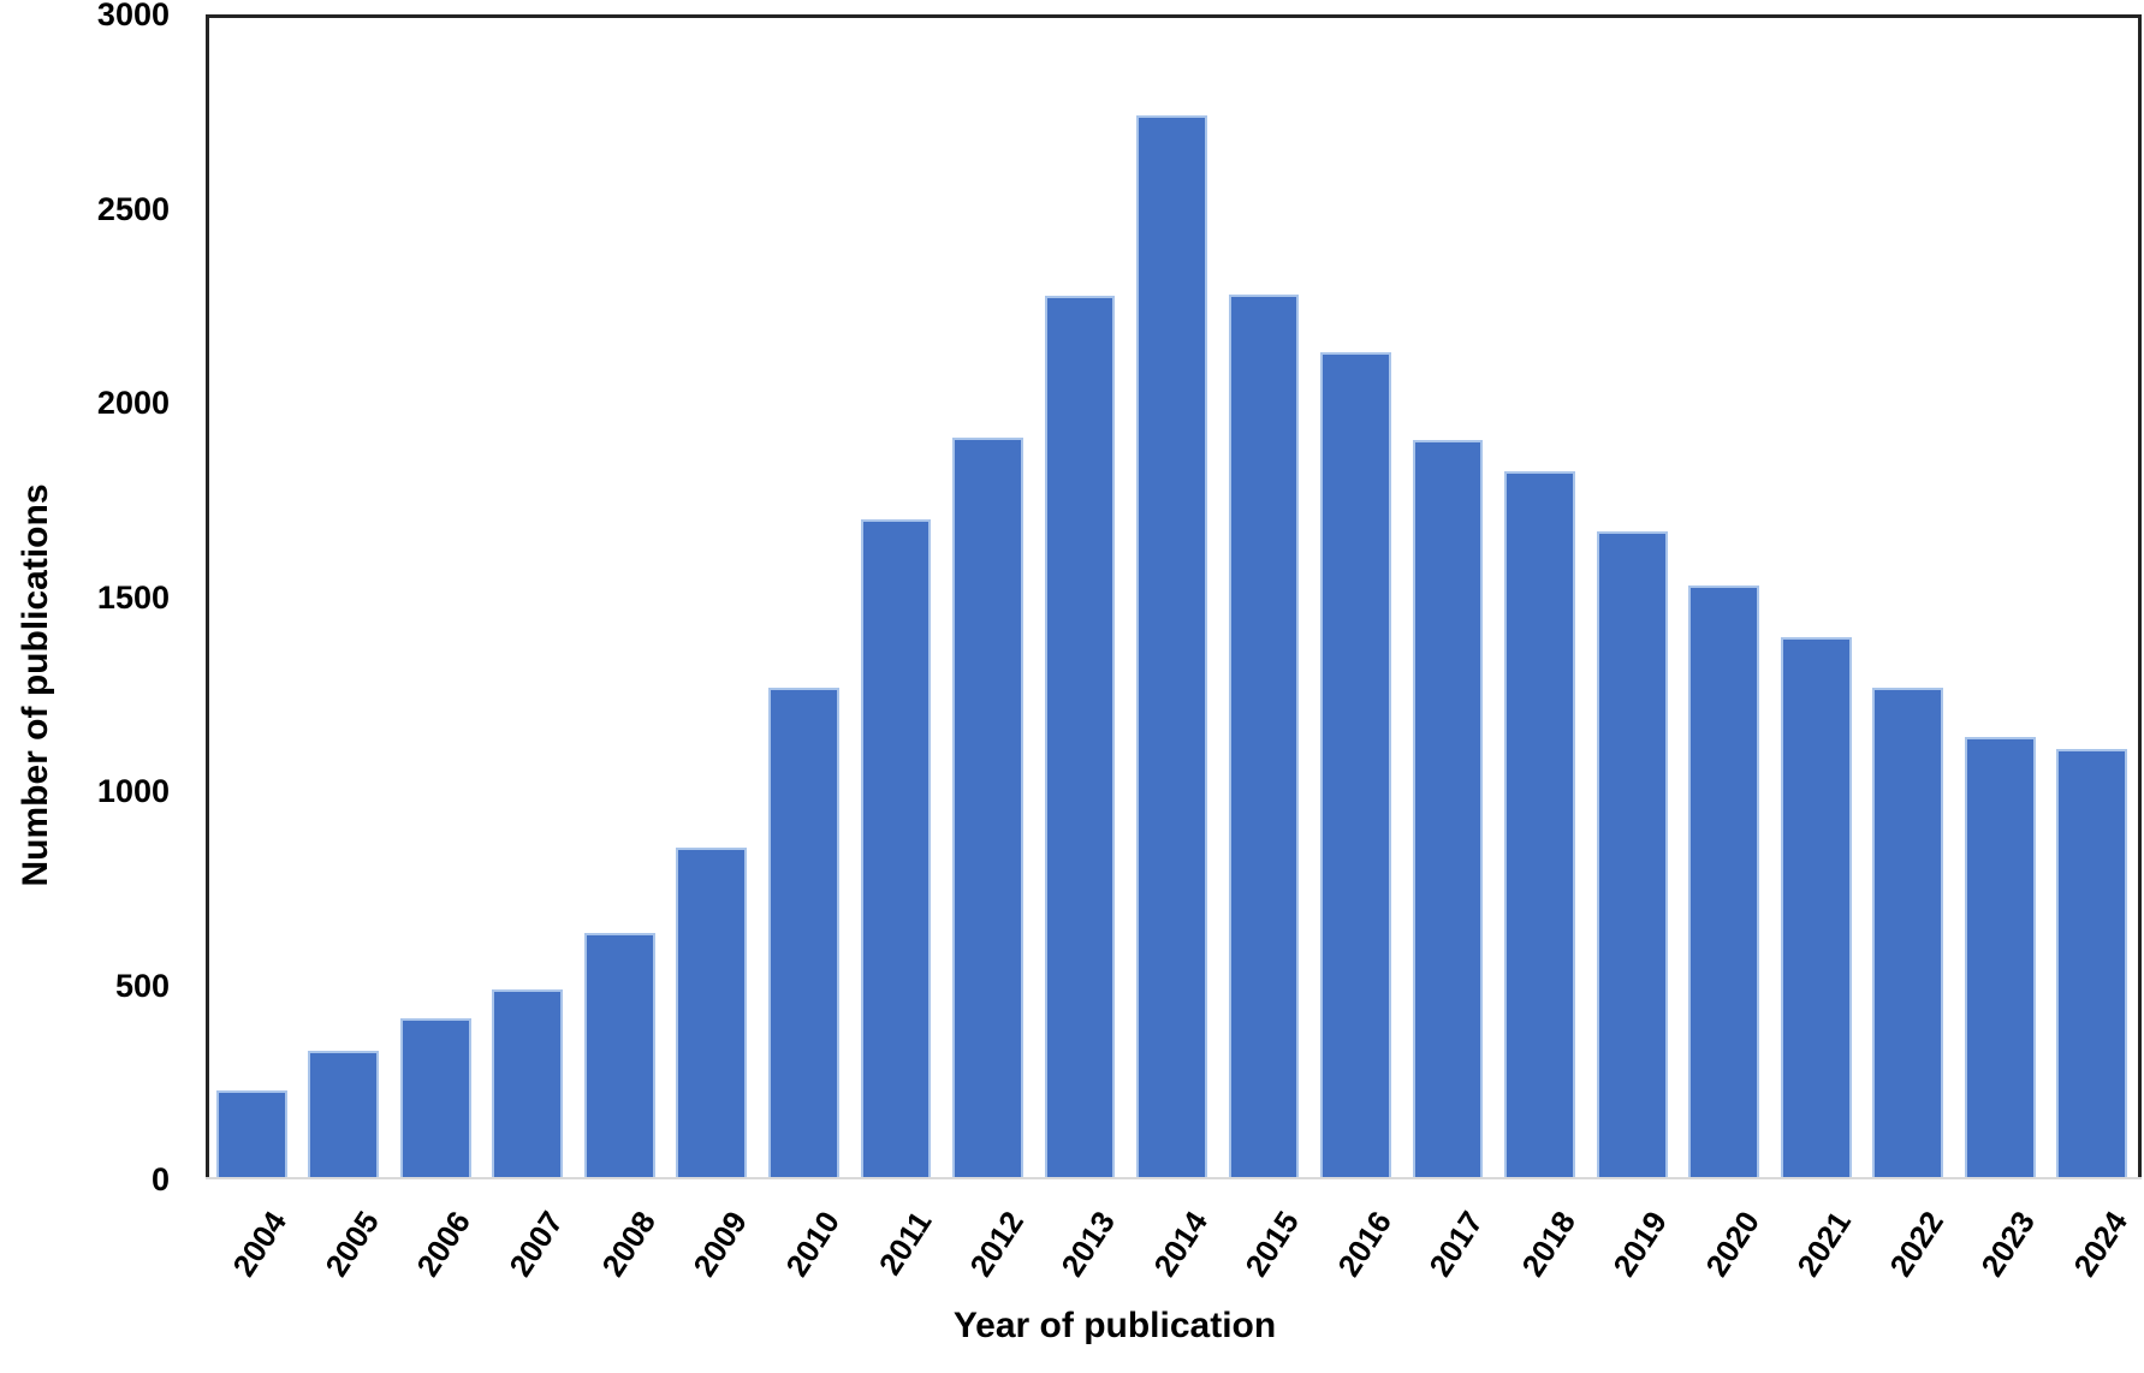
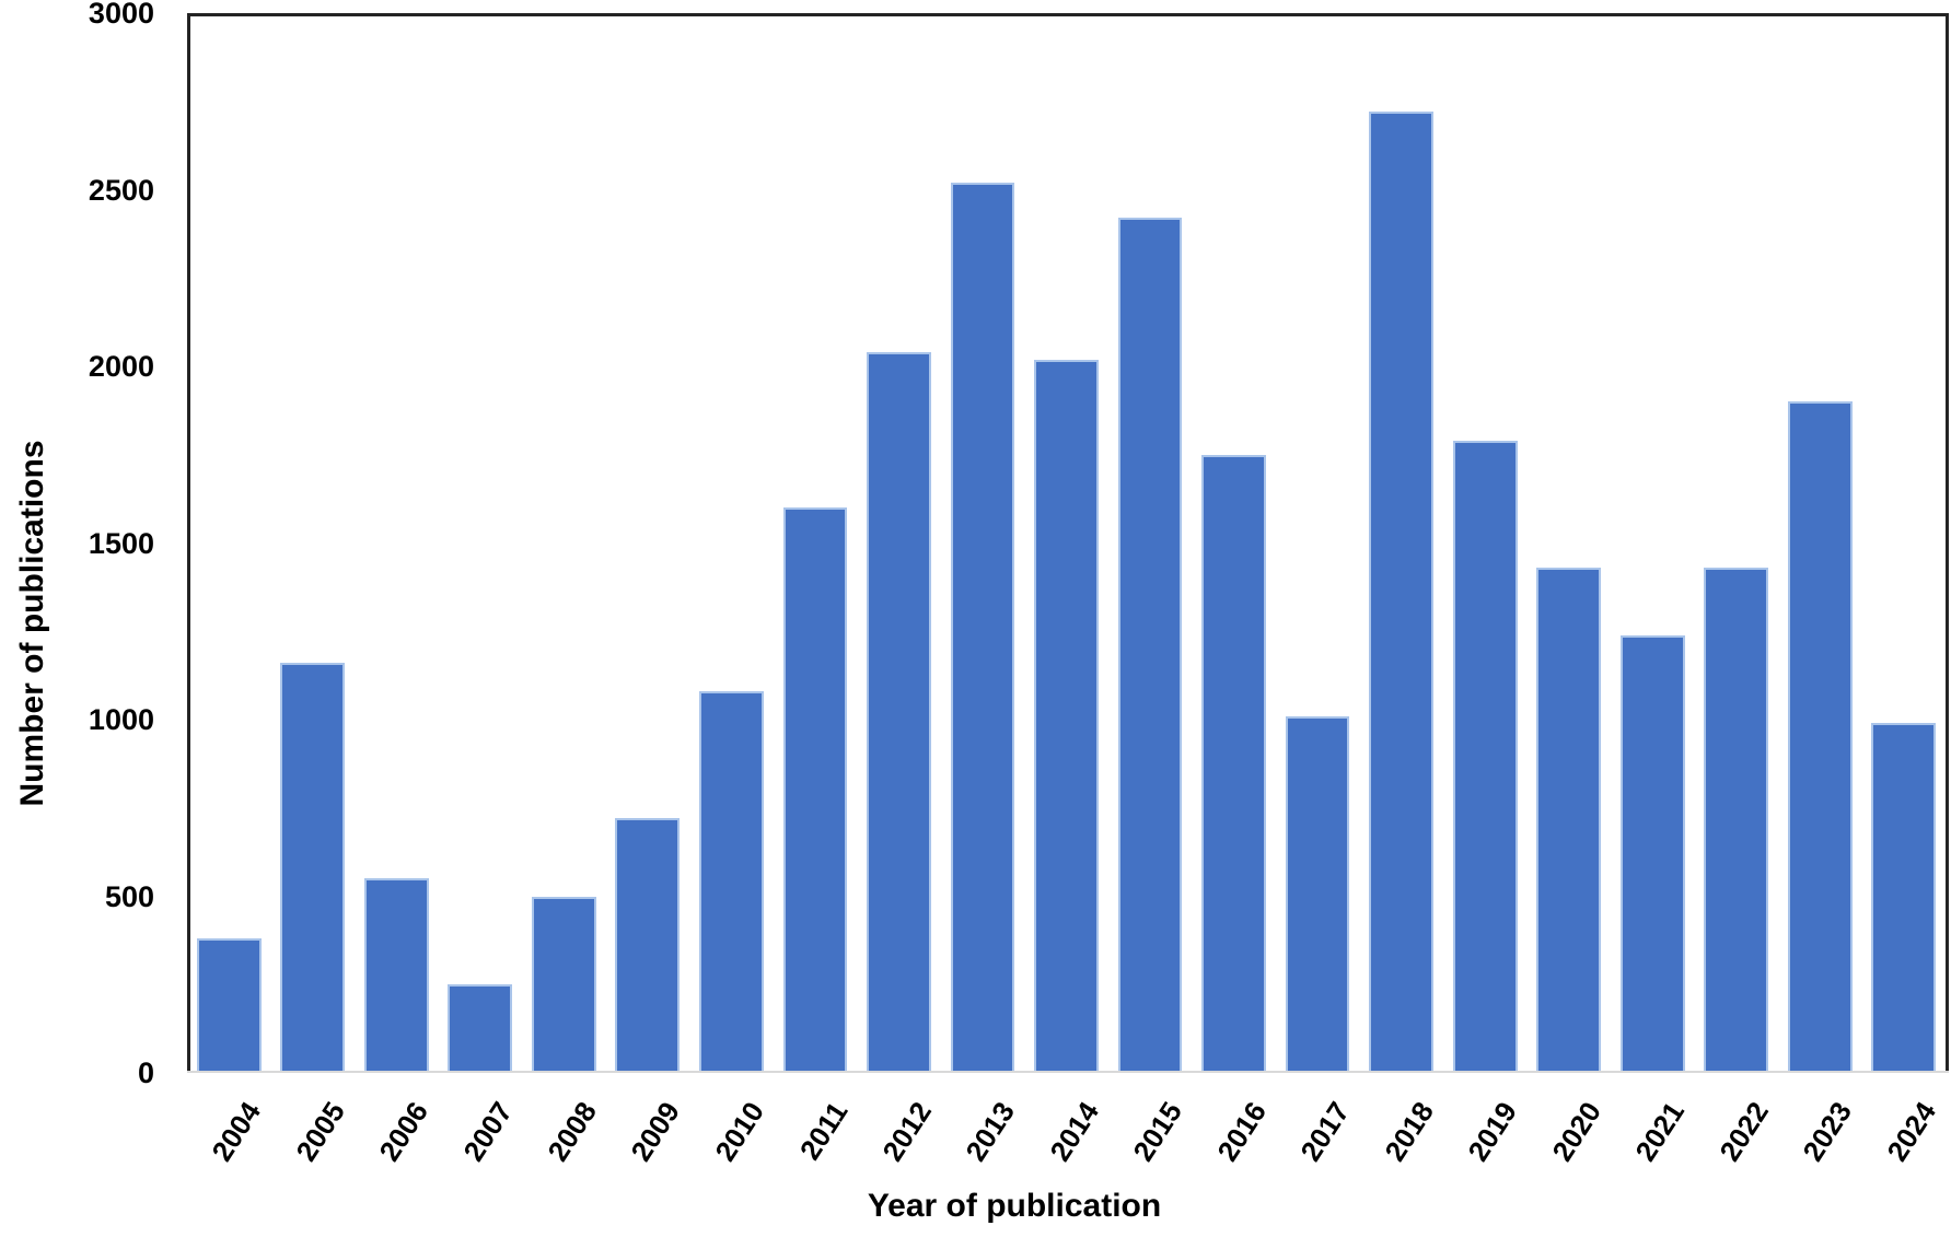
2004: 230 -> 380
2005: 330 -> 1160
2006: 420 -> 550
2007: 490 -> 250
2008: 640 -> 500
2009: 860 -> 720
2010: 1260 -> 1080
2011: 1700 -> 1600
2012: 1910 -> 2040
2013: 2280 -> 2520
2014: 2740 -> 2020
2015: 2280 -> 2420
2016: 2130 -> 1750
2017: 1900 -> 1010
2018: 1820 -> 2720
2019: 1670 -> 1790
2020: 1530 -> 1430
2021: 1400 -> 1240
2022: 1260 -> 1430
2023: 1140 -> 1900
2024: 1110 -> 990
